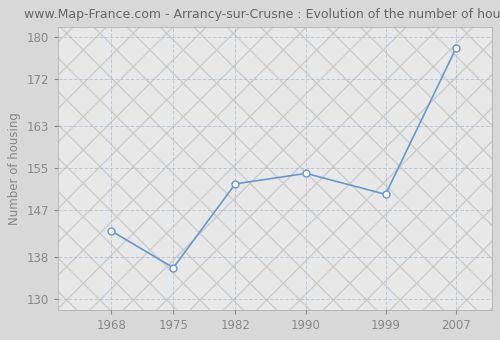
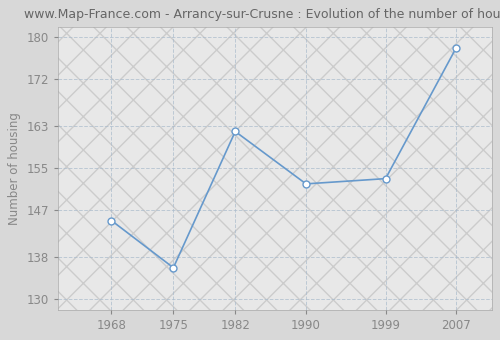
1968: 143 -> 145
1982: 152 -> 162
1990: 154 -> 152
1999: 150 -> 153
